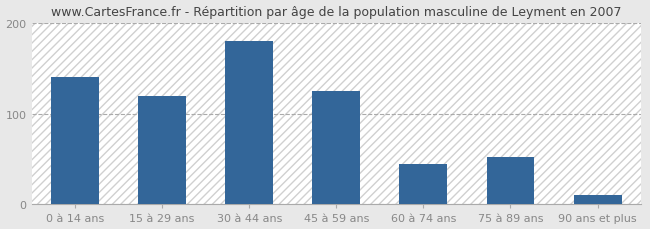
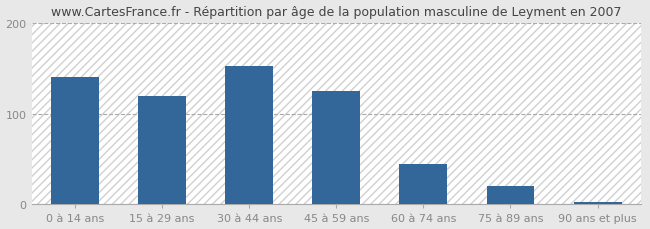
30 à 44 ans: 180 -> 152
75 à 89 ans: 52 -> 20
90 ans et plus: 10 -> 3
